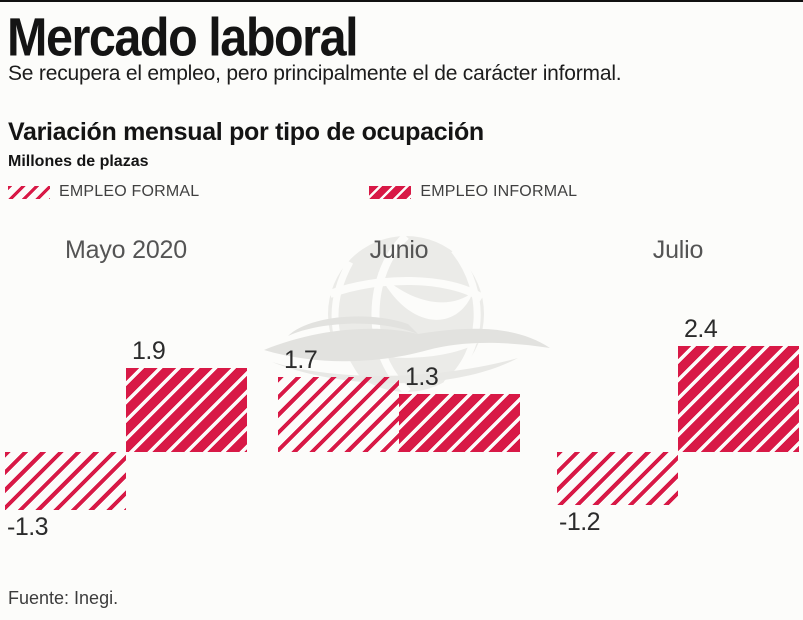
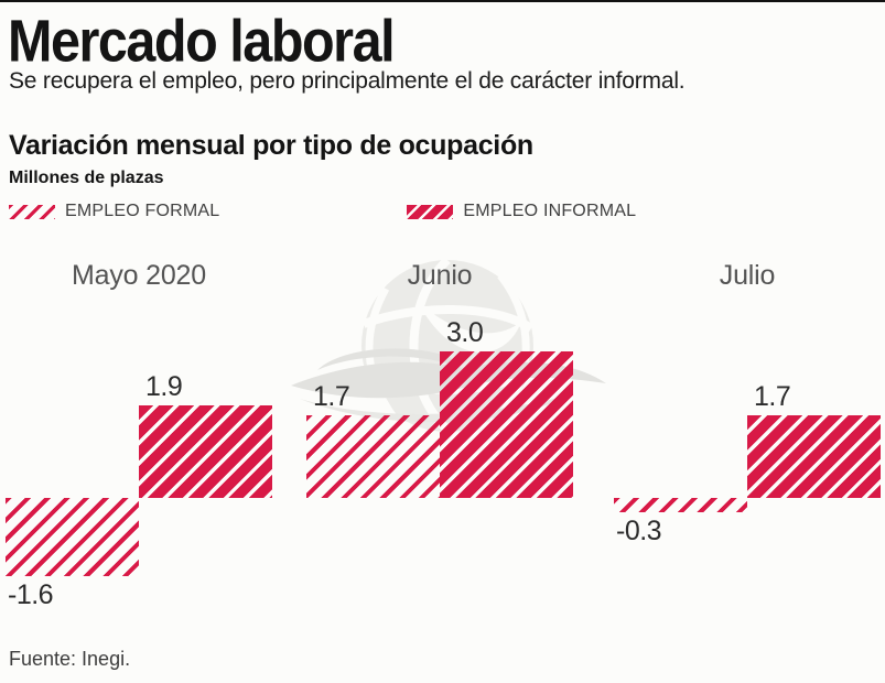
EMPLEO FORMAL/Mayo 2020: -1.3 -> -1.6
EMPLEO INFORMAL/Junio: 1.3 -> 3.0
EMPLEO FORMAL/Julio: -1.2 -> -0.3
EMPLEO INFORMAL/Julio: 2.4 -> 1.7
